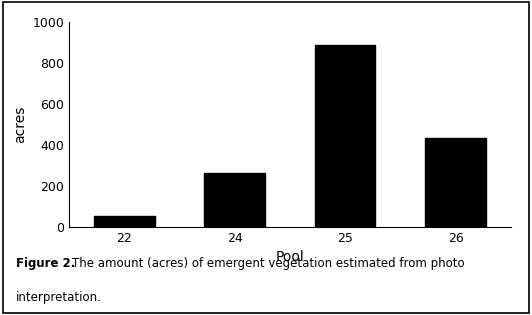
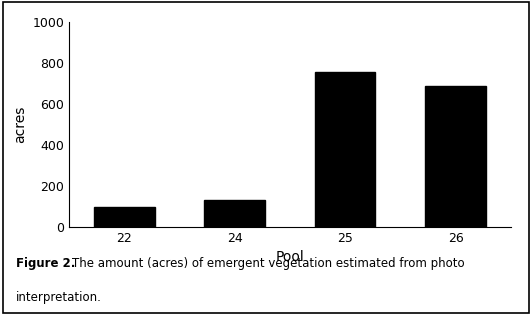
22: 55 -> 95
24: 265 -> 130
25: 890 -> 755
26: 435 -> 690
